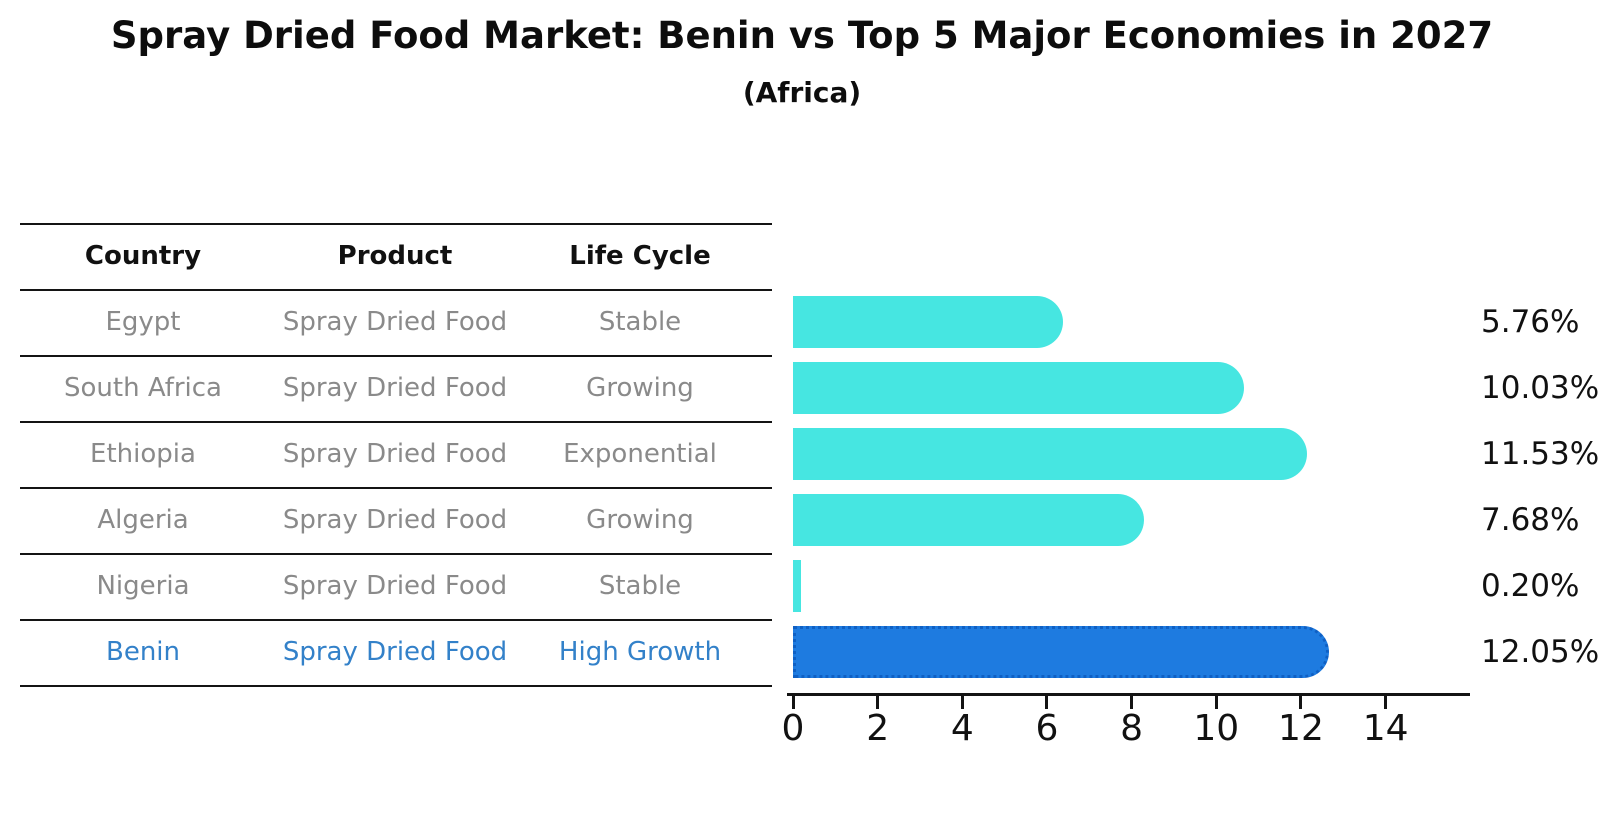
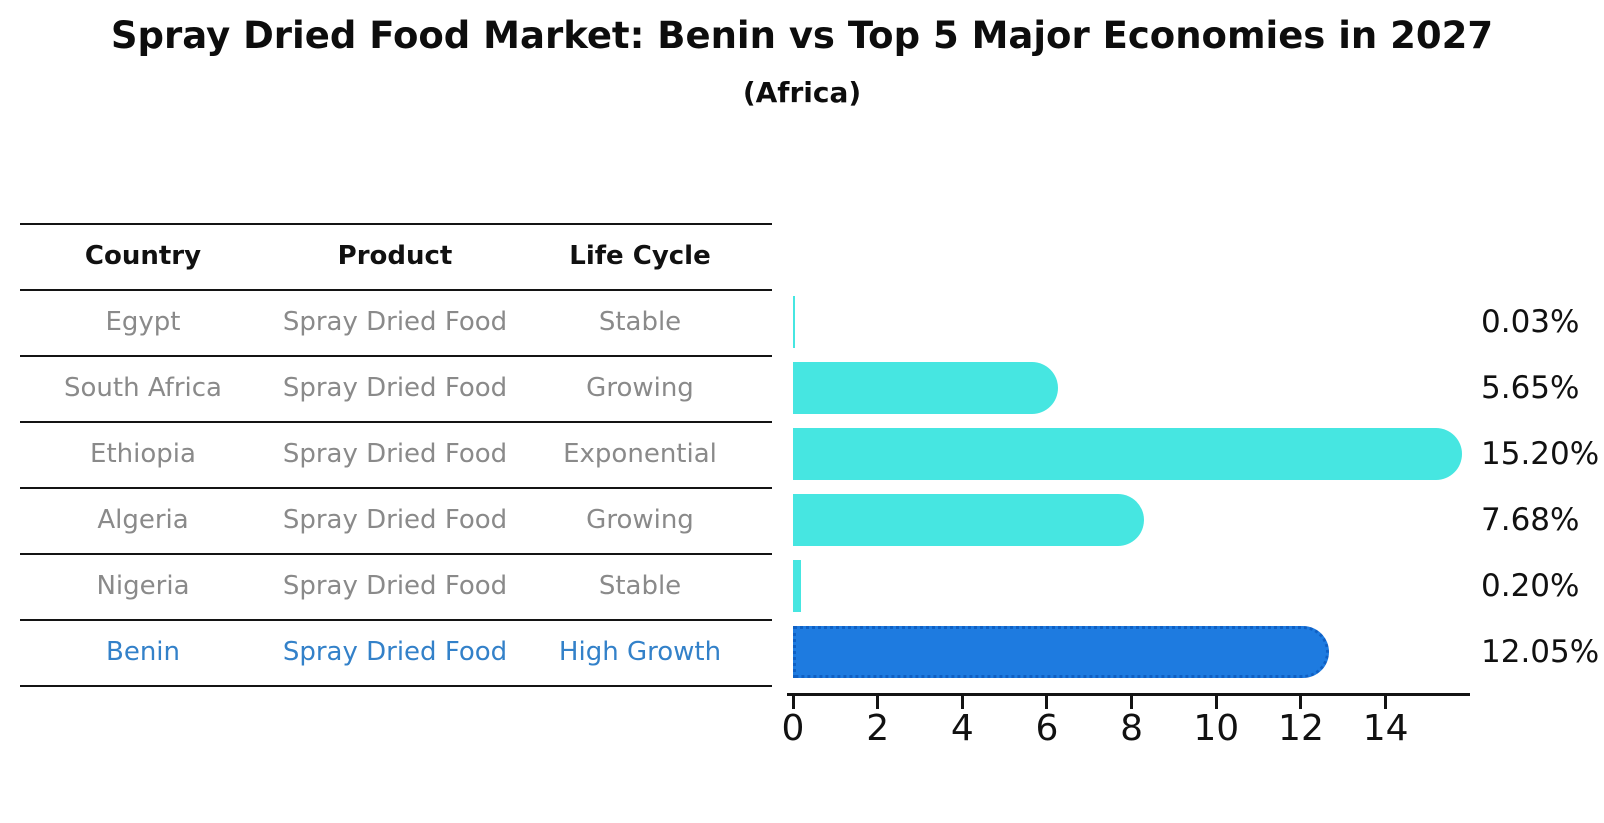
Egypt: 5.76% -> 0.03%
South Africa: 10.03% -> 5.65%
Ethiopia: 11.53% -> 15.20%
